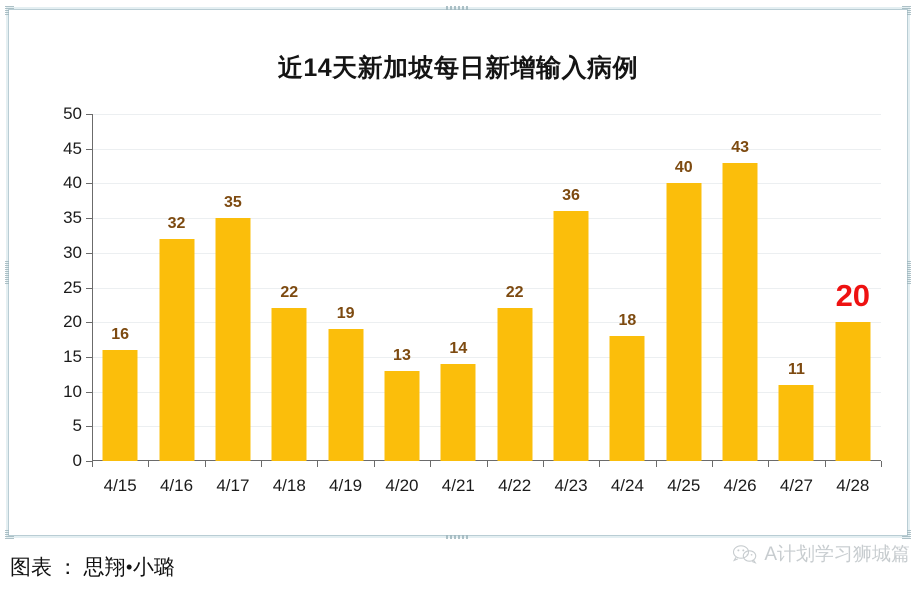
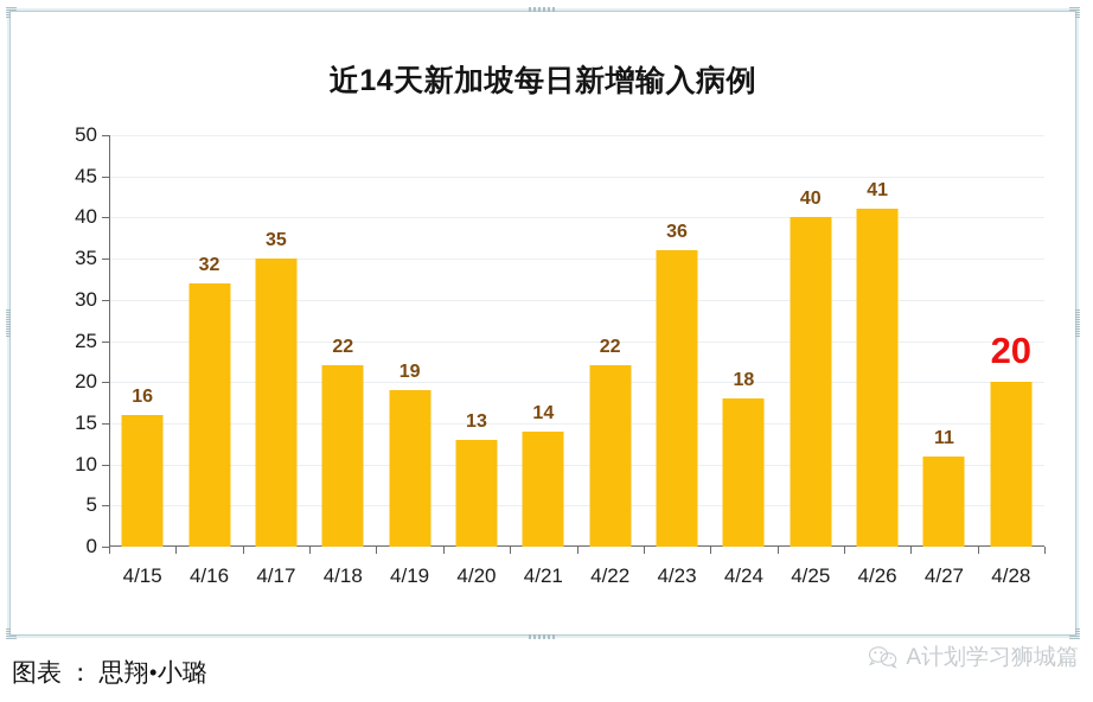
4/26: 43 -> 41
